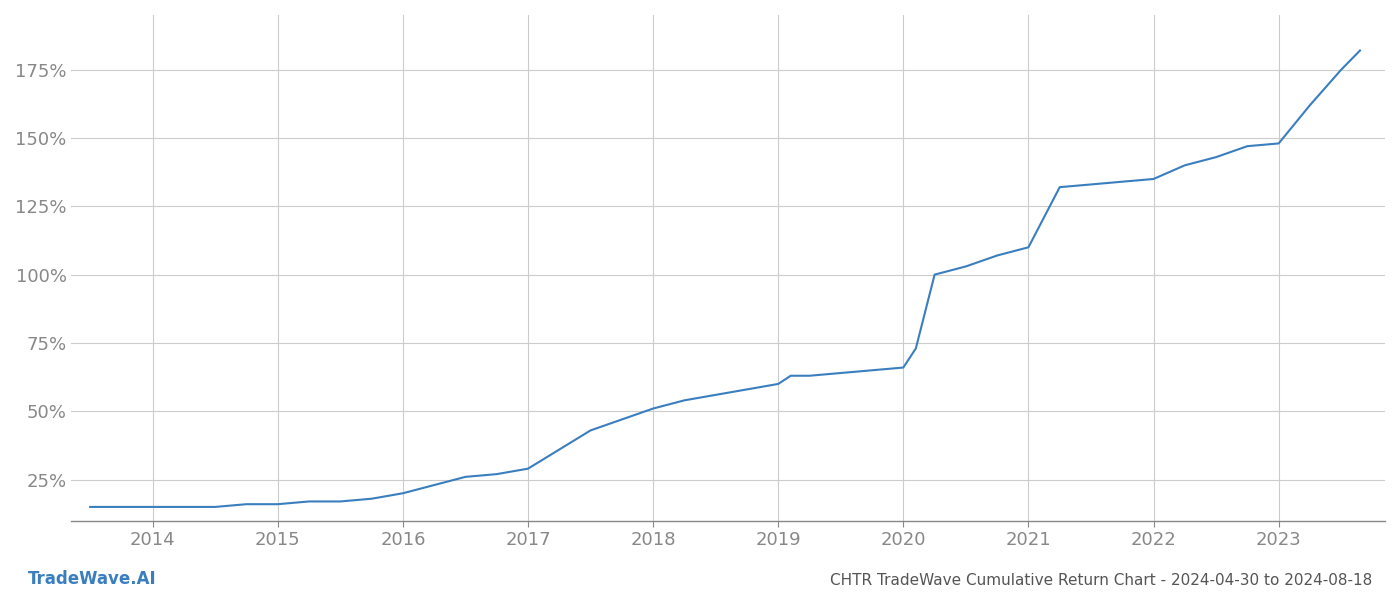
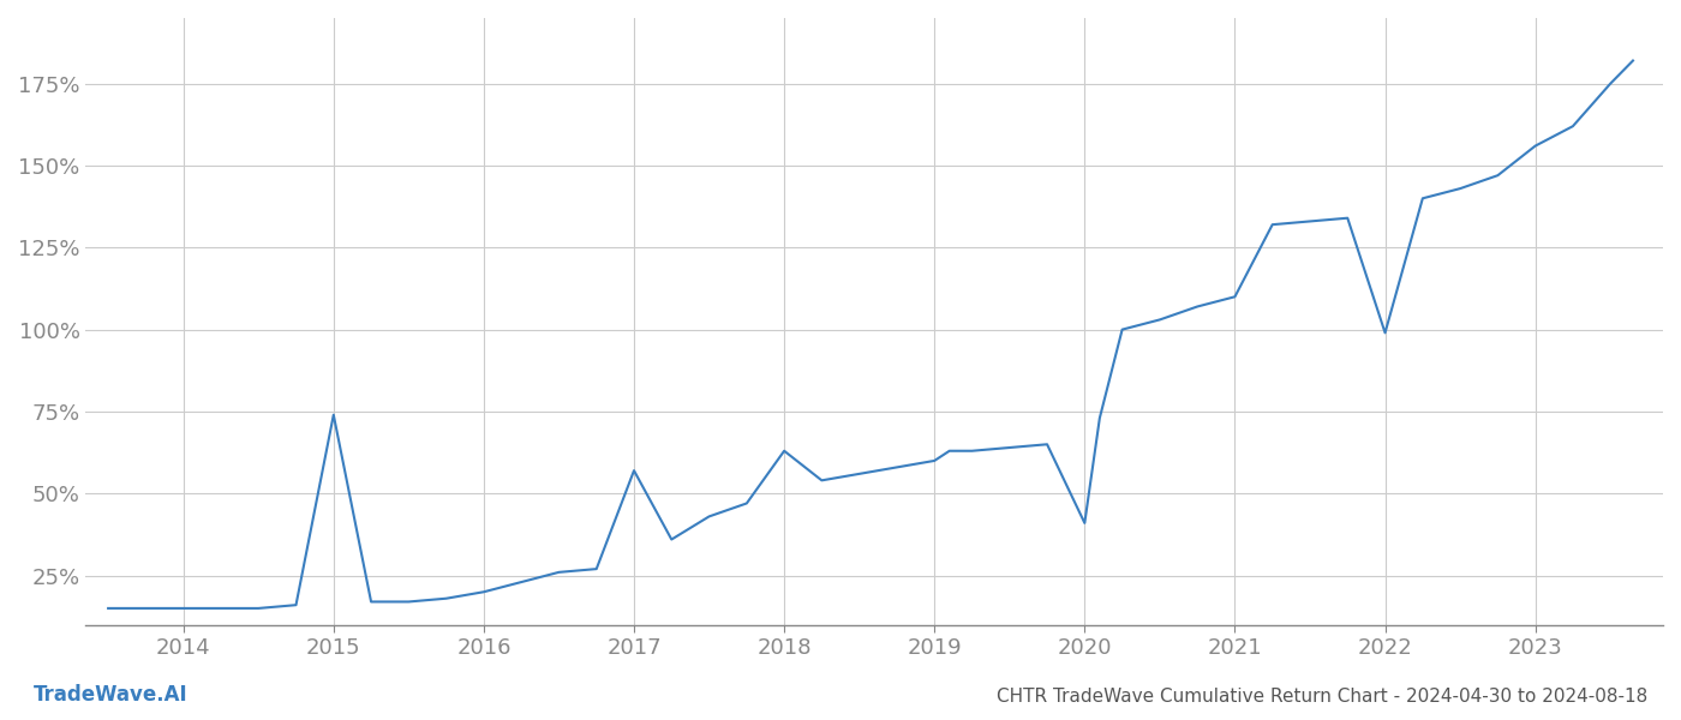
2015: 16% -> 74%
2017: 29% -> 57%
2018: 51% -> 63%
2020: 66% -> 41%
2022: 135% -> 99%
2023: 148% -> 156%
